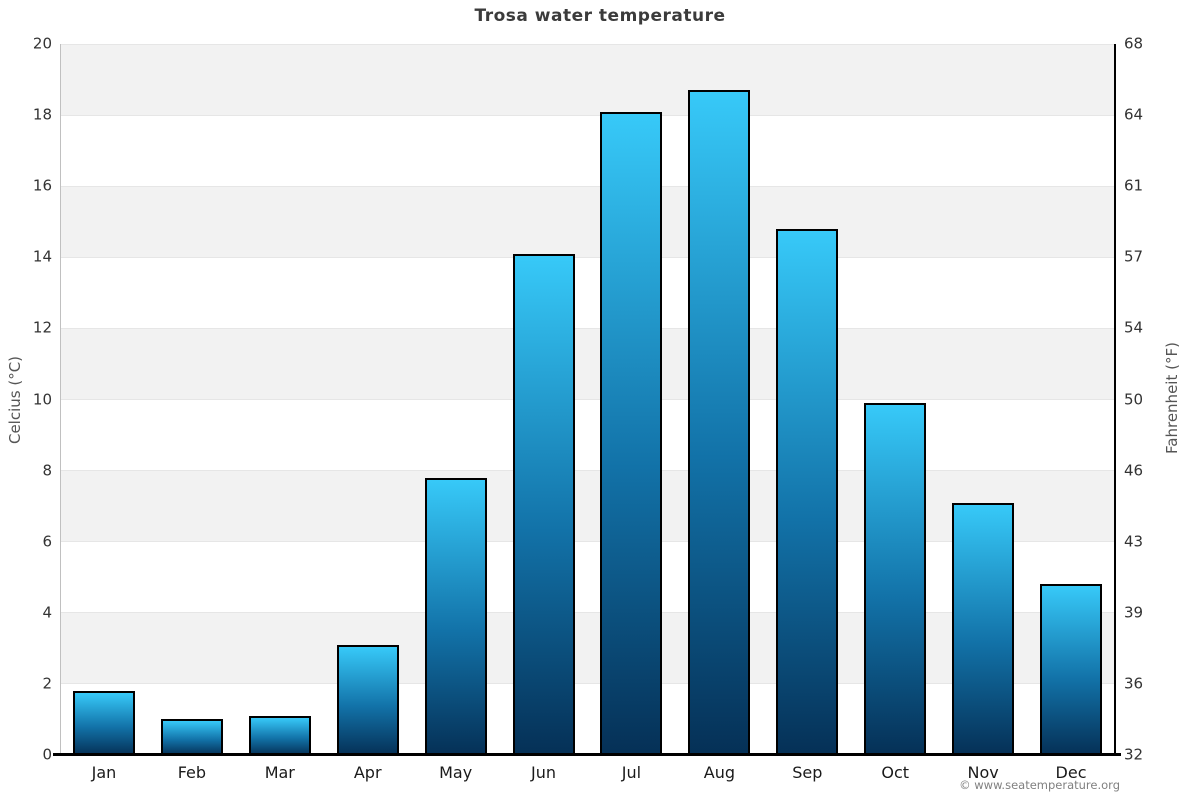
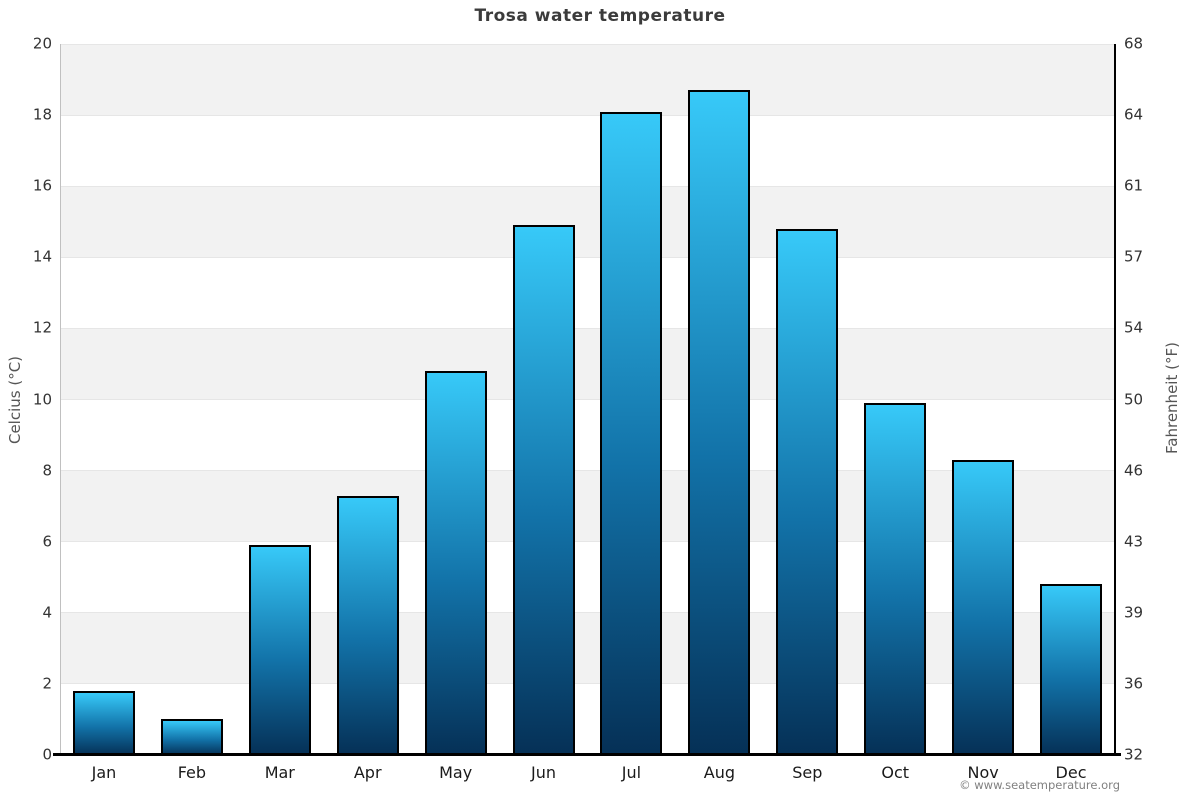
Mar: 1.1 -> 5.9
Apr: 3.1 -> 7.3
May: 7.8 -> 10.8
Jun: 14.1 -> 14.9
Nov: 7.1 -> 8.3
